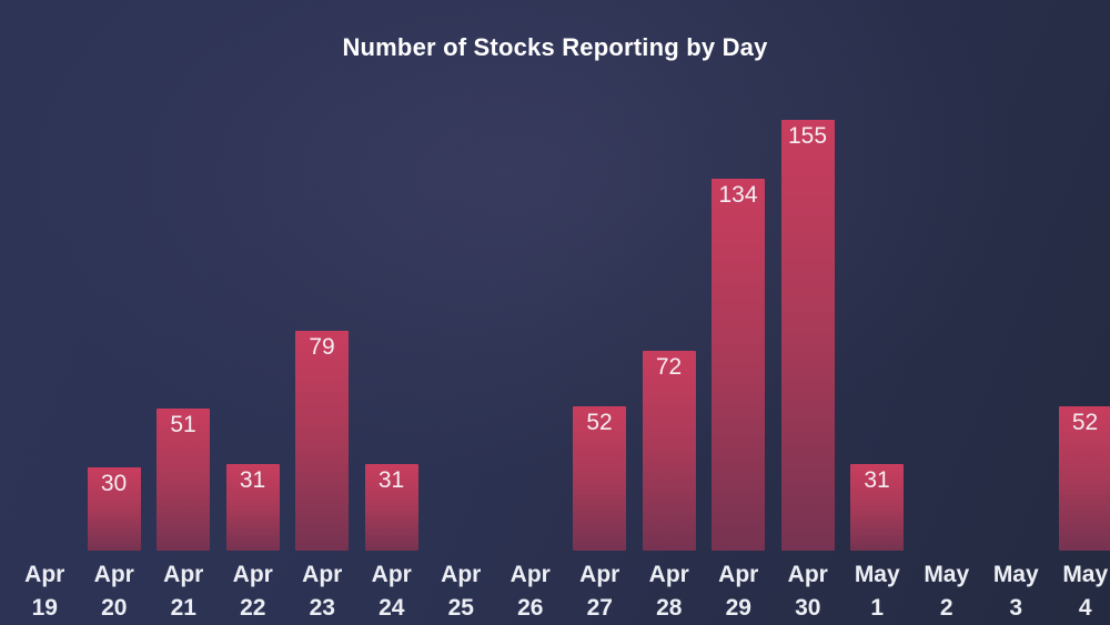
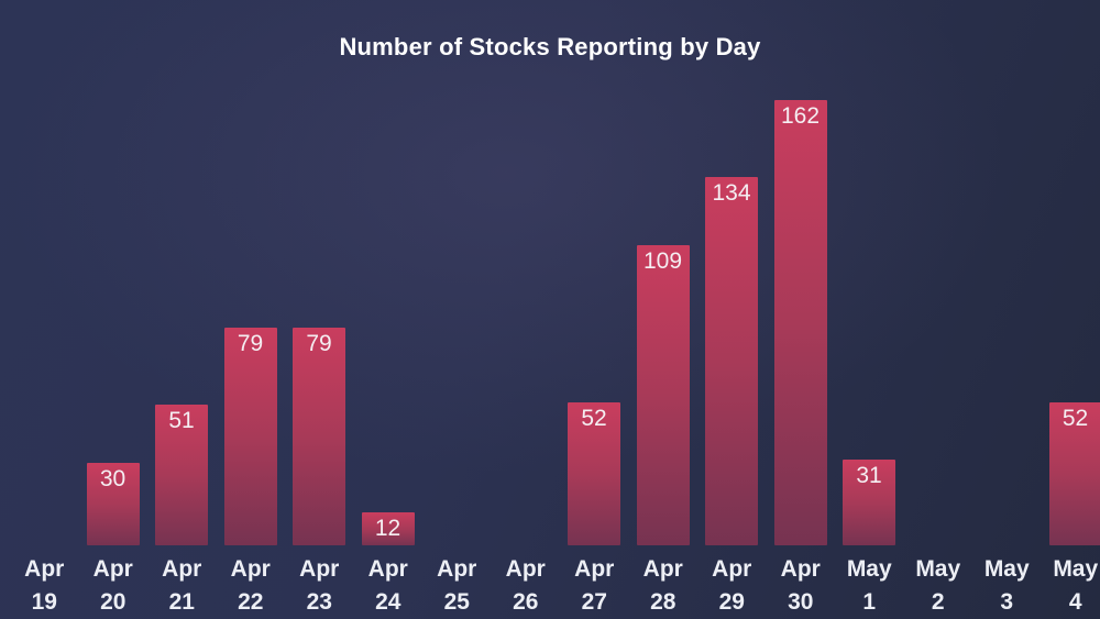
Apr 22: 31 -> 79
Apr 24: 31 -> 12
Apr 28: 72 -> 109
Apr 30: 155 -> 162
